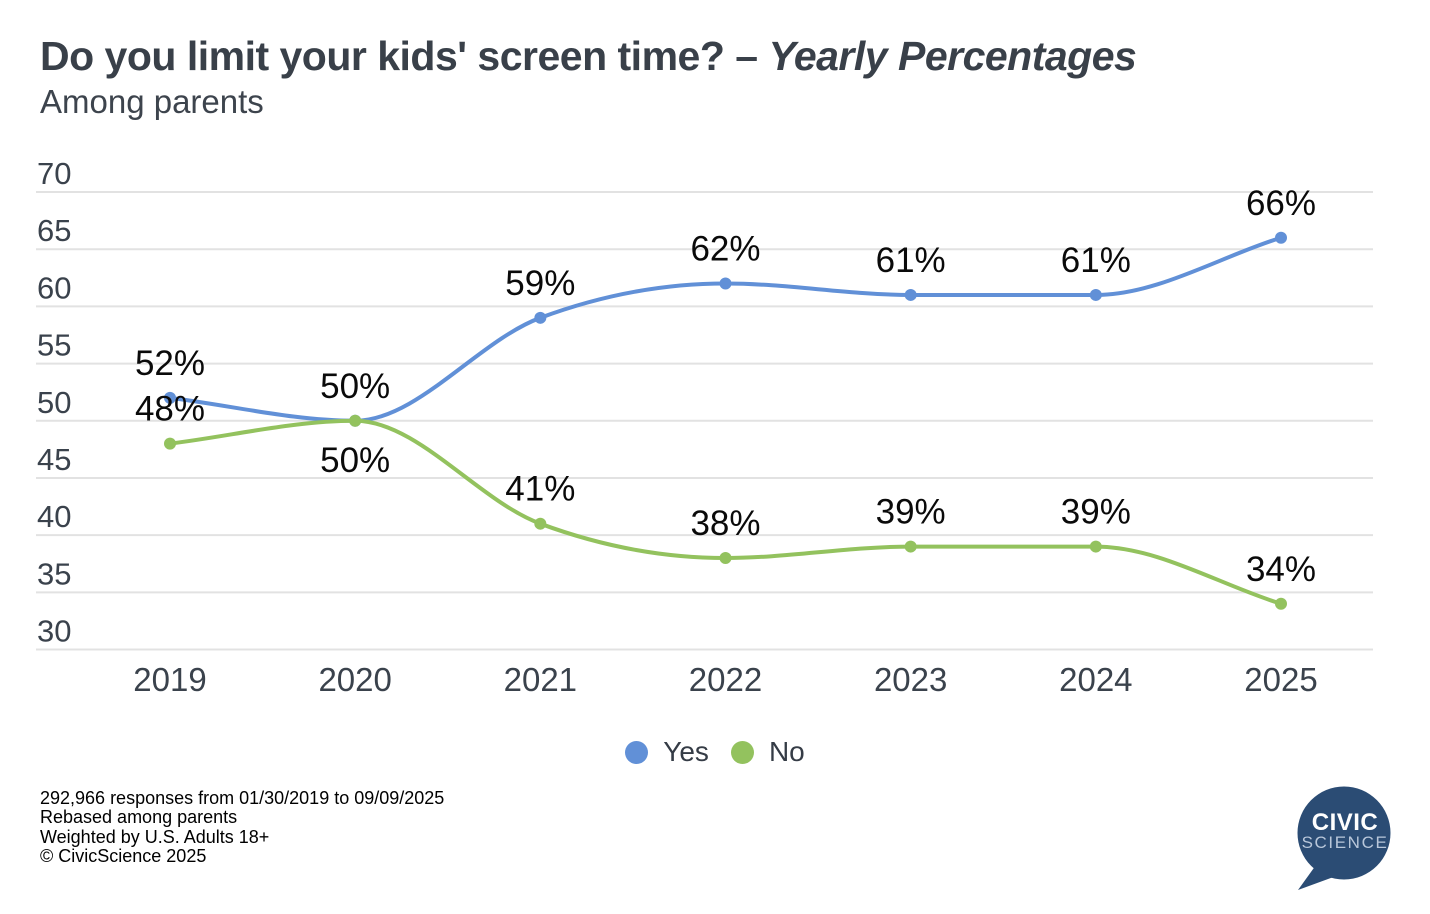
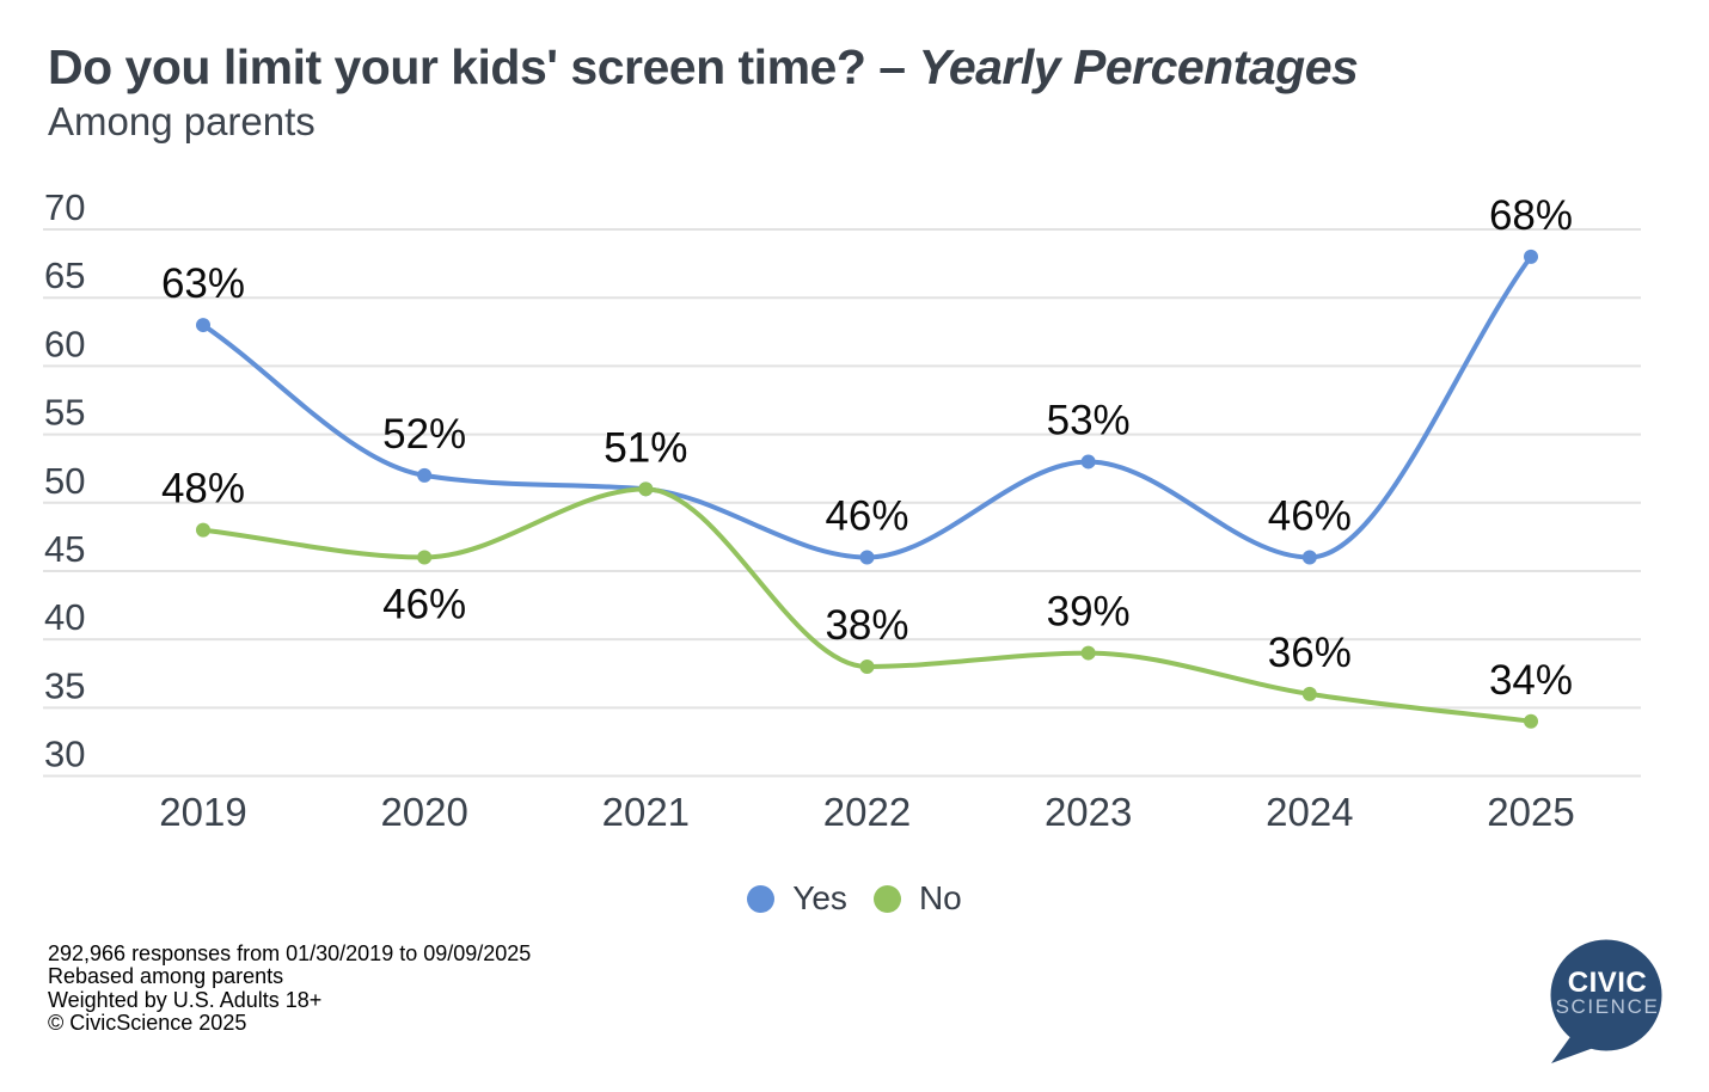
Yes/2019: 52% -> 63%
Yes/2020: 50% -> 52%
No/2020: 50% -> 46%
Yes/2021: 59% -> 51%
No/2021: 41% -> 51%
Yes/2022: 62% -> 46%
Yes/2023: 61% -> 53%
Yes/2024: 61% -> 46%
No/2024: 39% -> 36%
Yes/2025: 66% -> 68%
